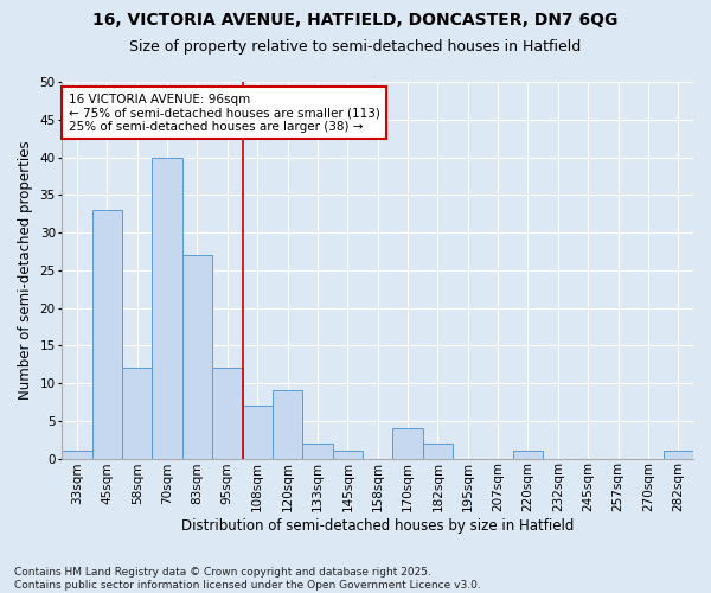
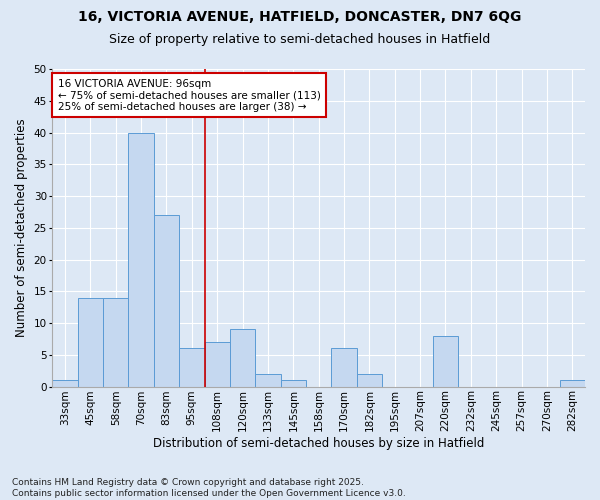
45sqm: 33 -> 14
58sqm: 12 -> 14
95sqm: 12 -> 6
170sqm: 4 -> 6
220sqm: 1 -> 8
